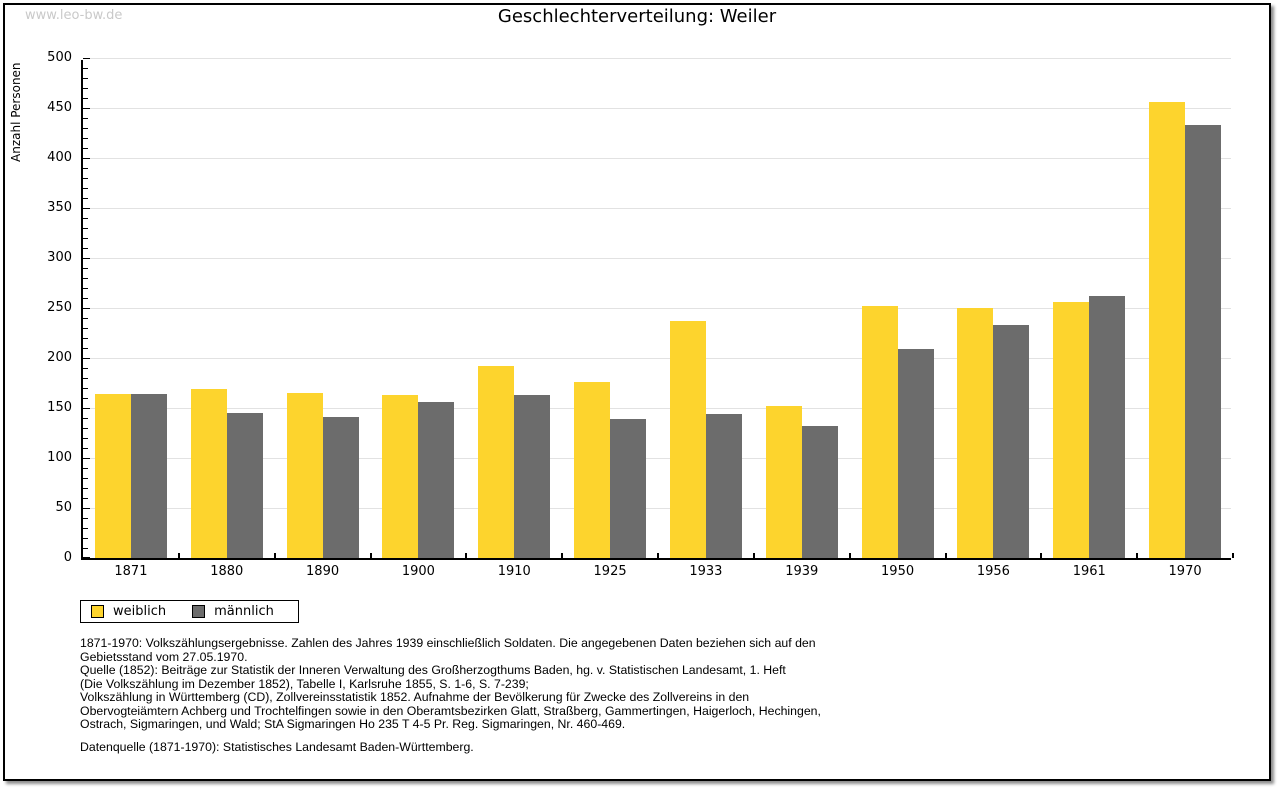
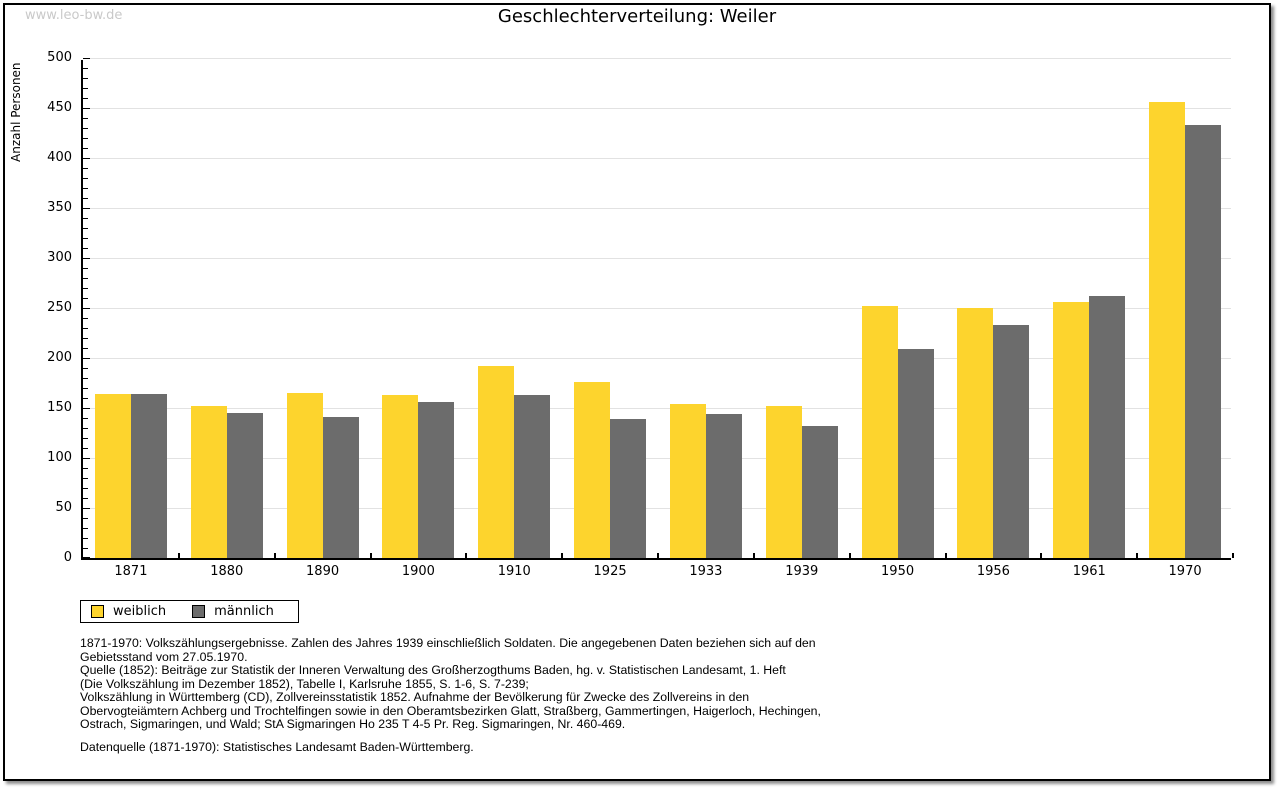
weiblich/1880: 169 -> 152
weiblich/1933: 237 -> 154
